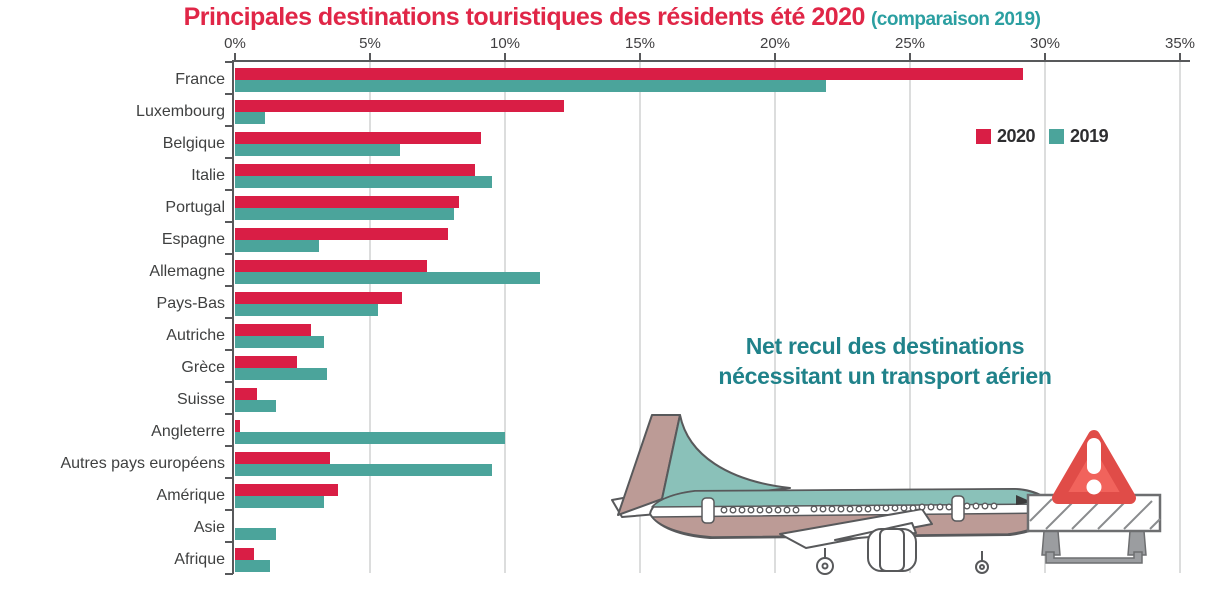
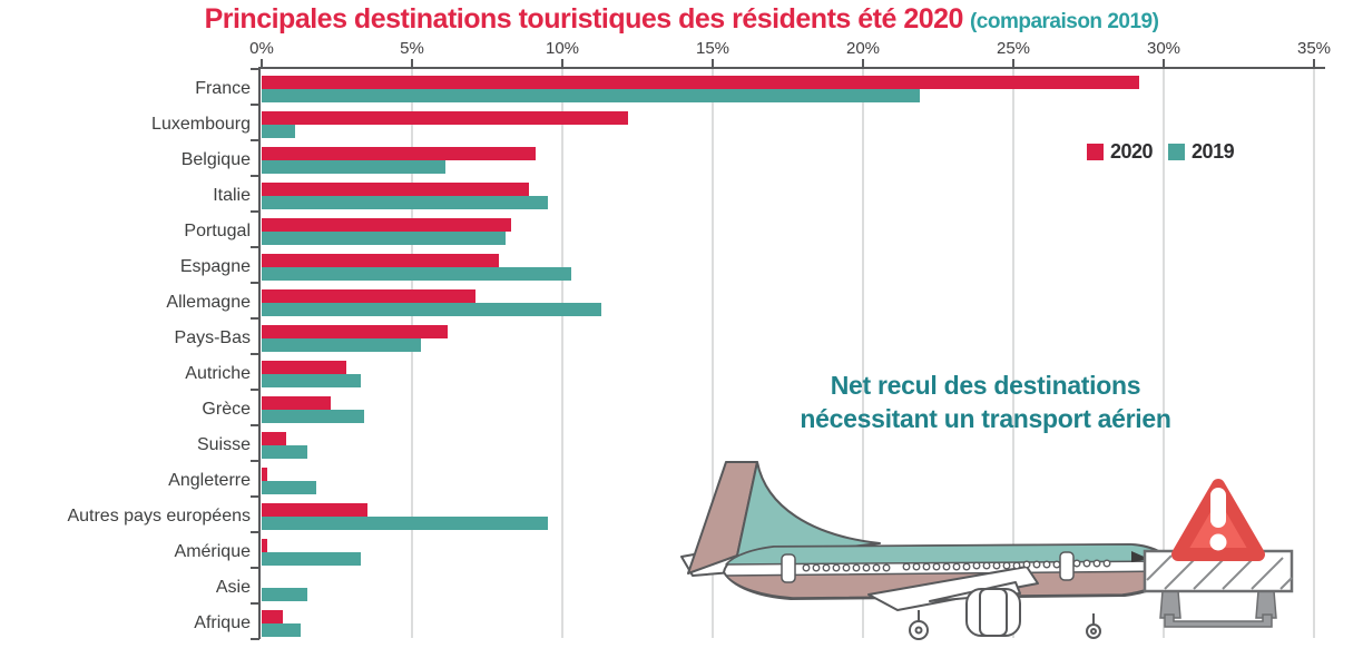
2019/Espagne: 3.1% -> 10.3%
2019/Angleterre: 10.0% -> 1.8%
2020/Amérique: 3.8% -> 0.2%
